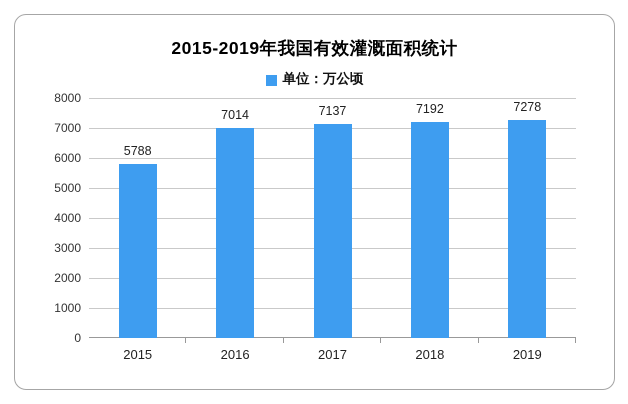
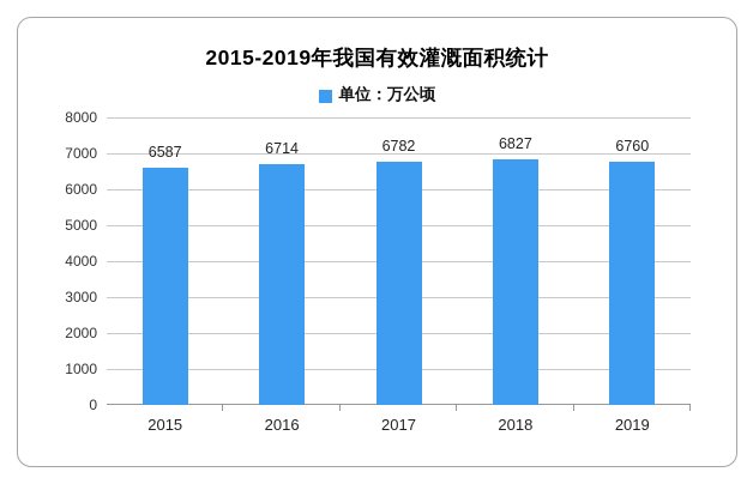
2015: 5788 -> 6587
2016: 7014 -> 6714
2017: 7137 -> 6782
2018: 7192 -> 6827
2019: 7278 -> 6760
